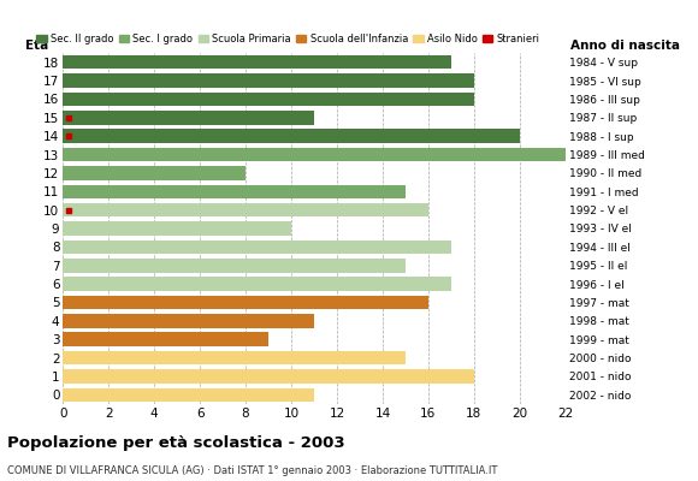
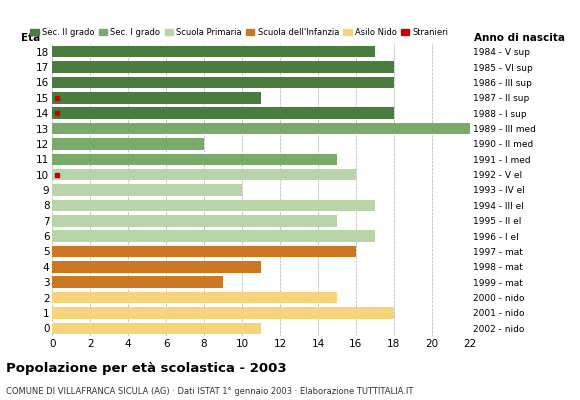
14: 20 -> 18
